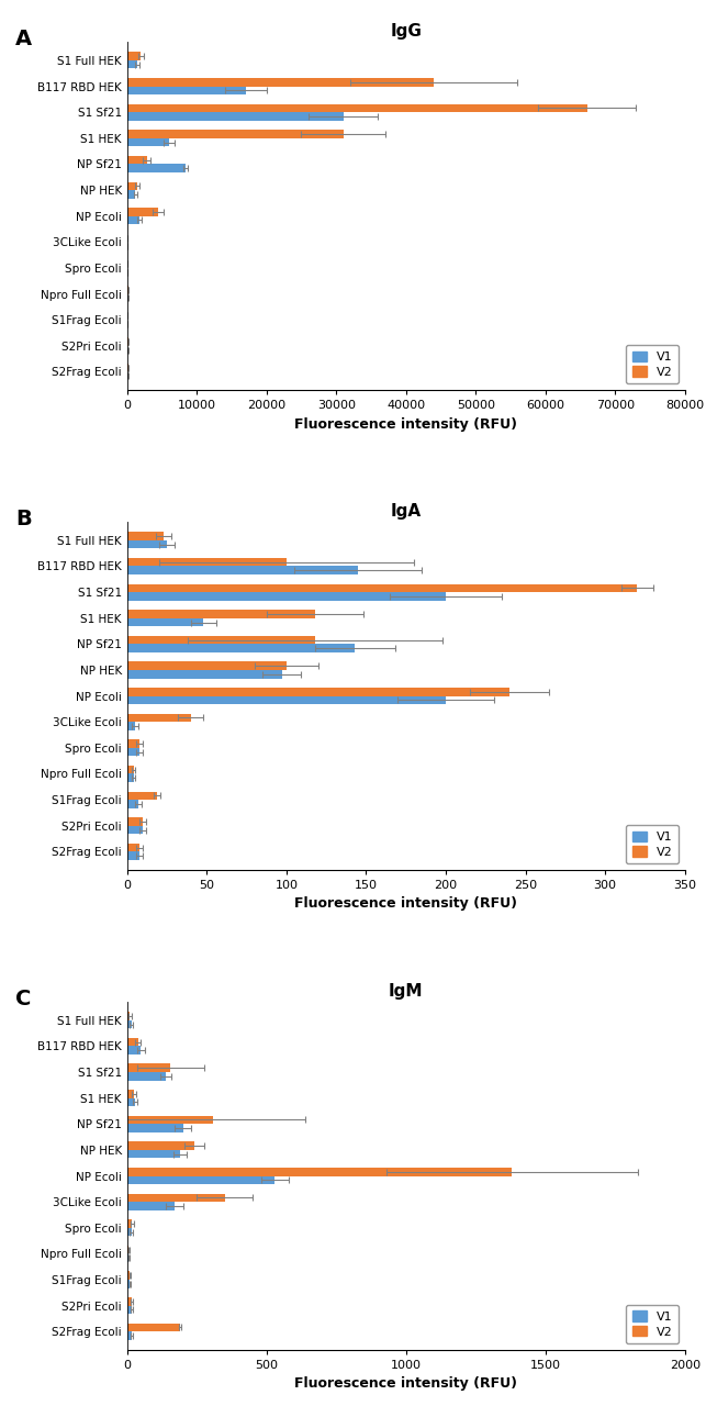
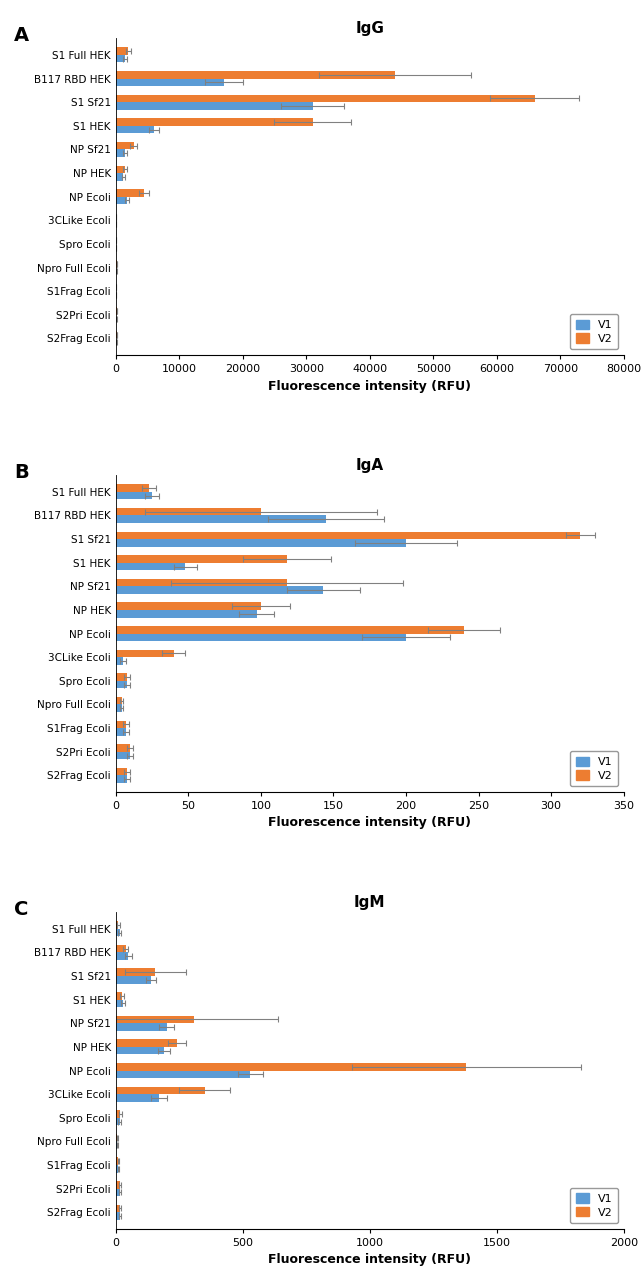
IgG/V1/NP Sf21: 8400 -> 1500
IgA/V2/S1Frag Ecoli: 19 -> 7
IgM/V2/S2Frag Ecoli: 190 -> 18
